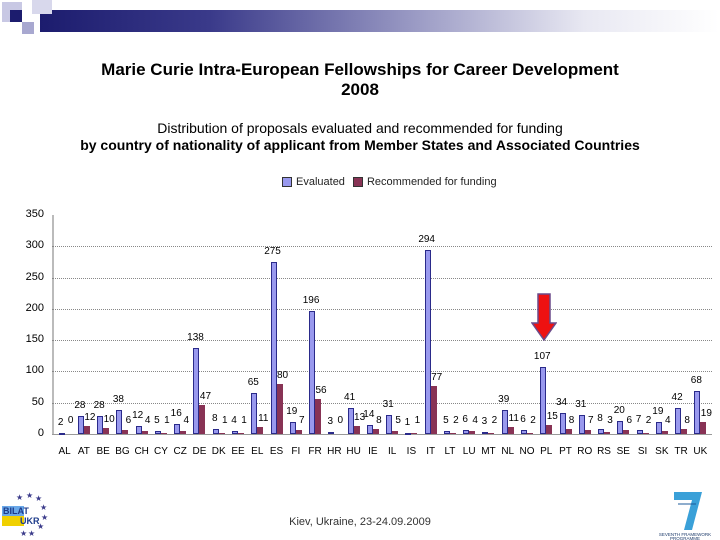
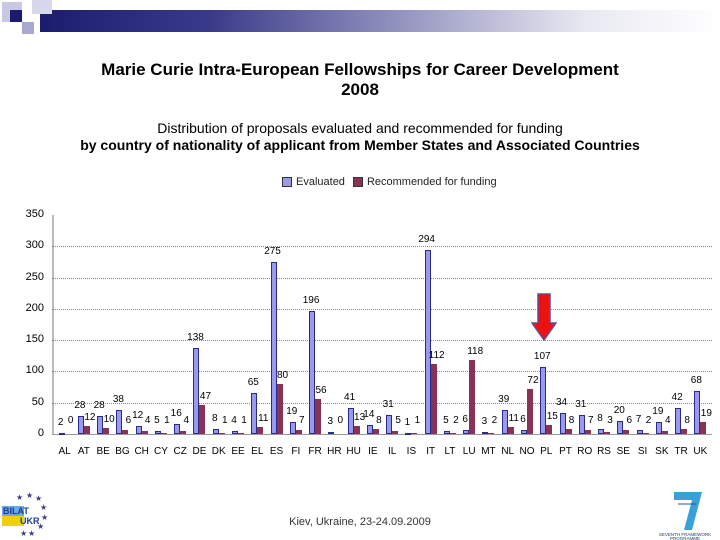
Recommended for funding/IT: 77 -> 112
Recommended for funding/LU: 4 -> 118
Recommended for funding/NO: 2 -> 72
